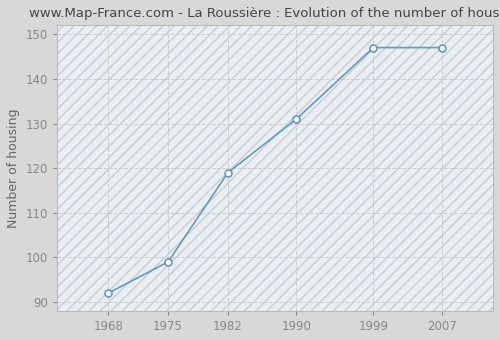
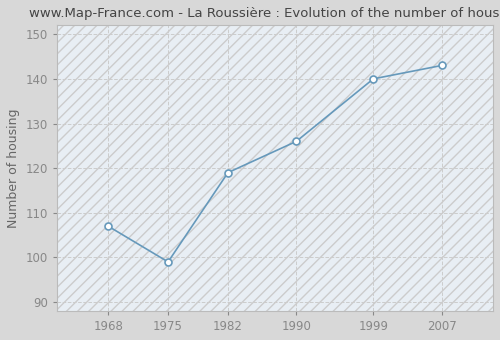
1968: 92 -> 107
1990: 131 -> 126
1999: 147 -> 140
2007: 147 -> 143
